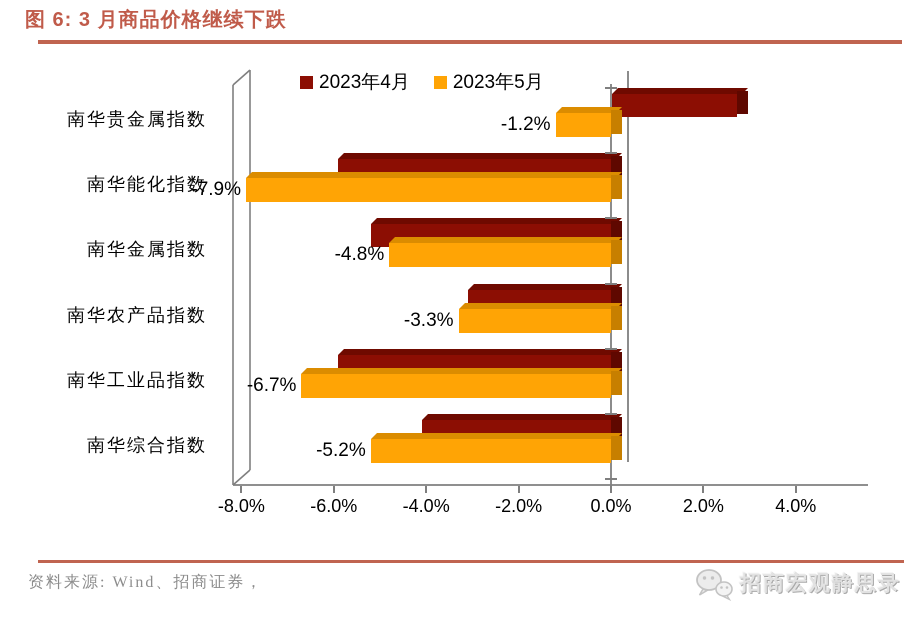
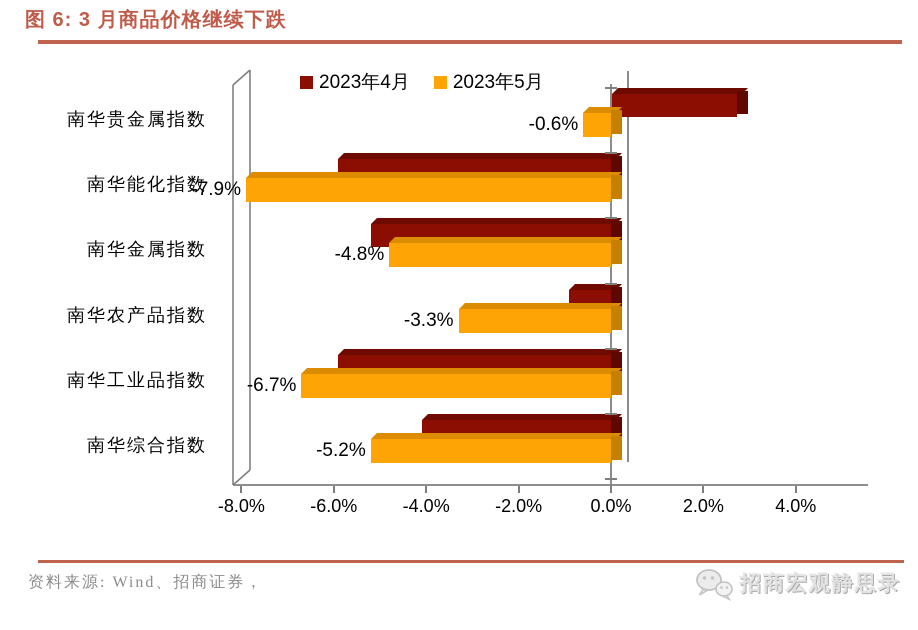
2023年5月/南华贵金属指数: -1.2% -> -0.6%
2023年4月/南华农产品指数: -3.1% -> -0.9%
